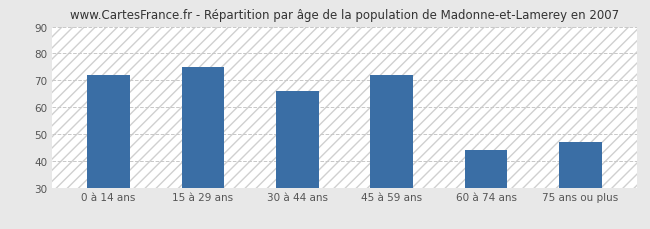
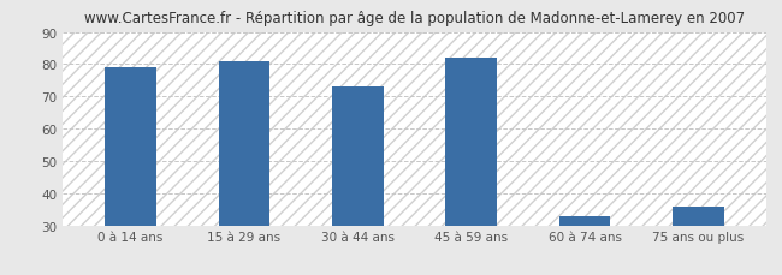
0 à 14 ans: 72 -> 79
15 à 29 ans: 75 -> 81
30 à 44 ans: 66 -> 73
45 à 59 ans: 72 -> 82
60 à 74 ans: 44 -> 33
75 ans ou plus: 47 -> 36
